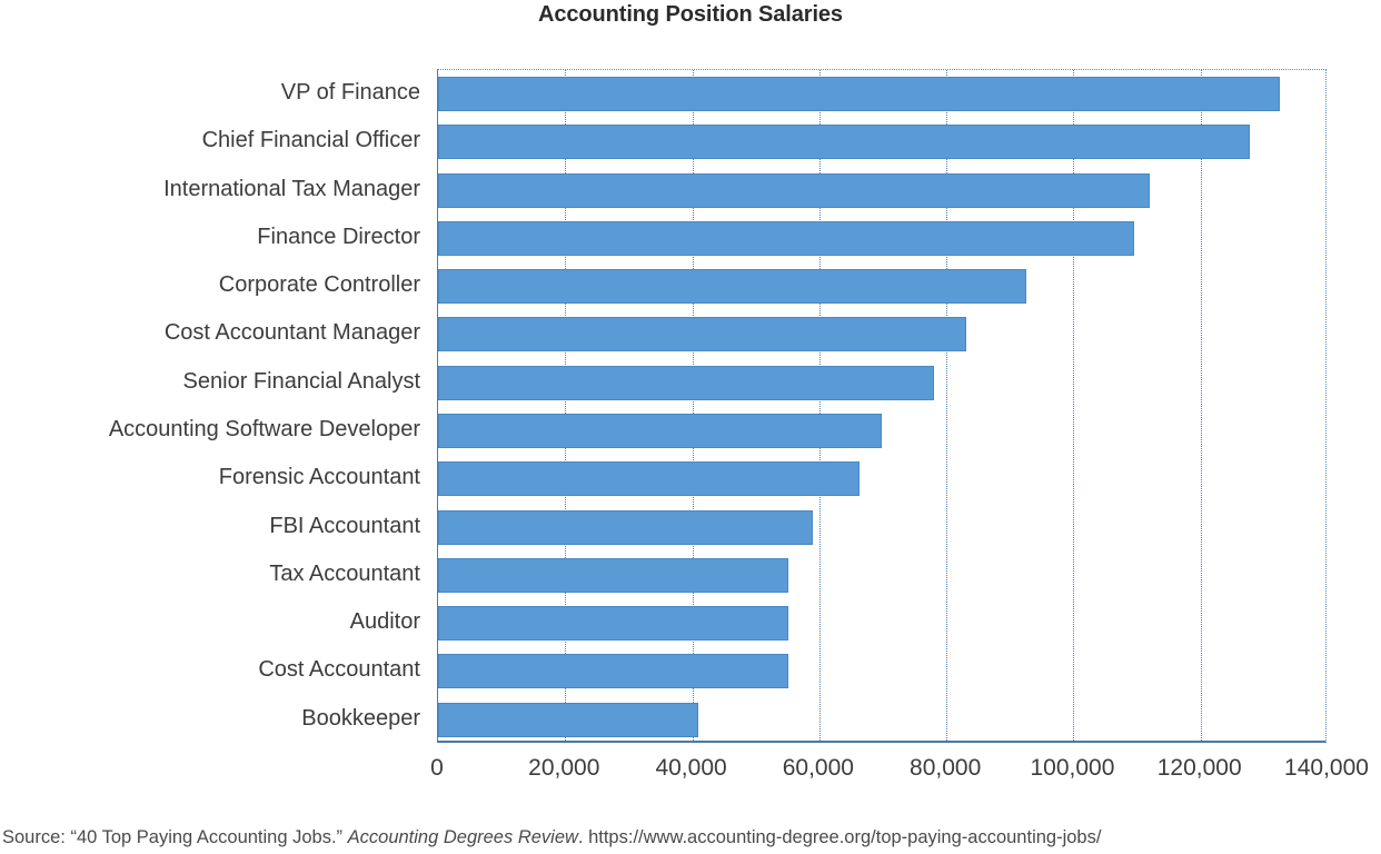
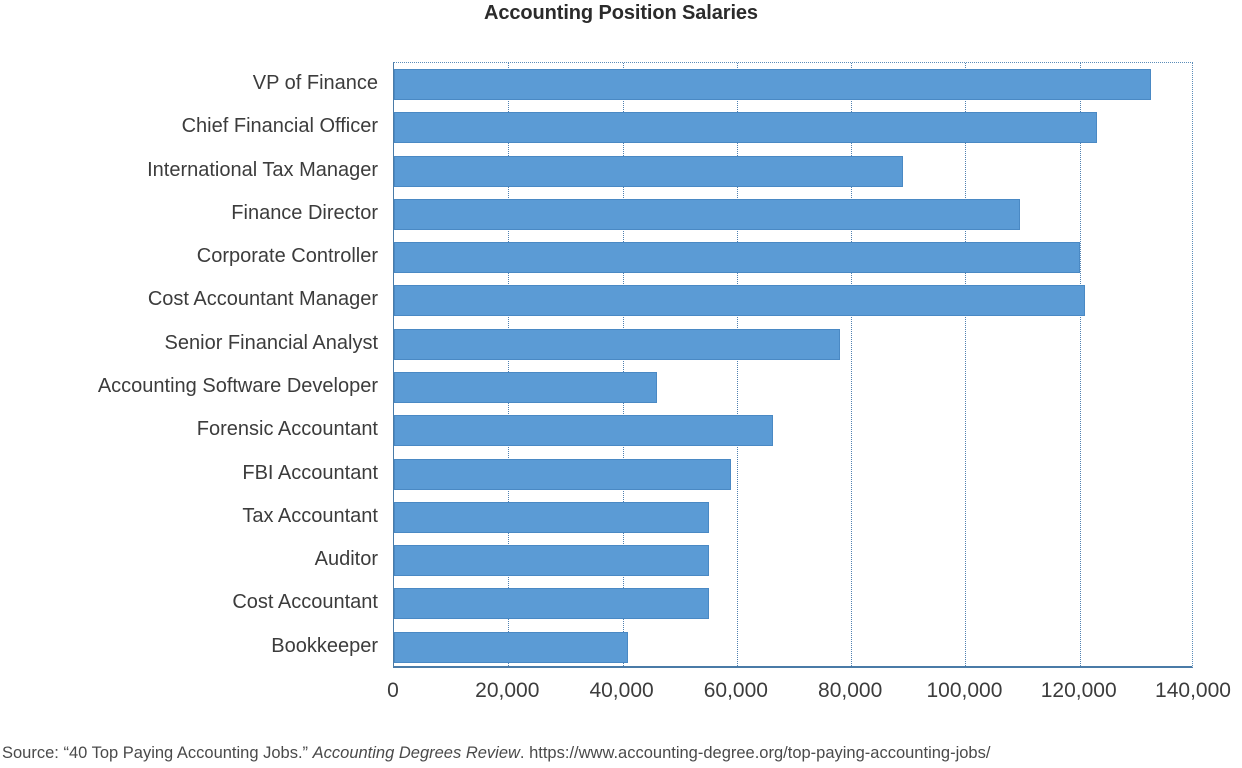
Chief Financial Officer: 128000 -> 123000
International Tax Manager: 112000 -> 89000
Corporate Controller: 92000 -> 120000
Cost Accountant Manager: 83000 -> 121000
Accounting Software Developer: 70000 -> 46000
